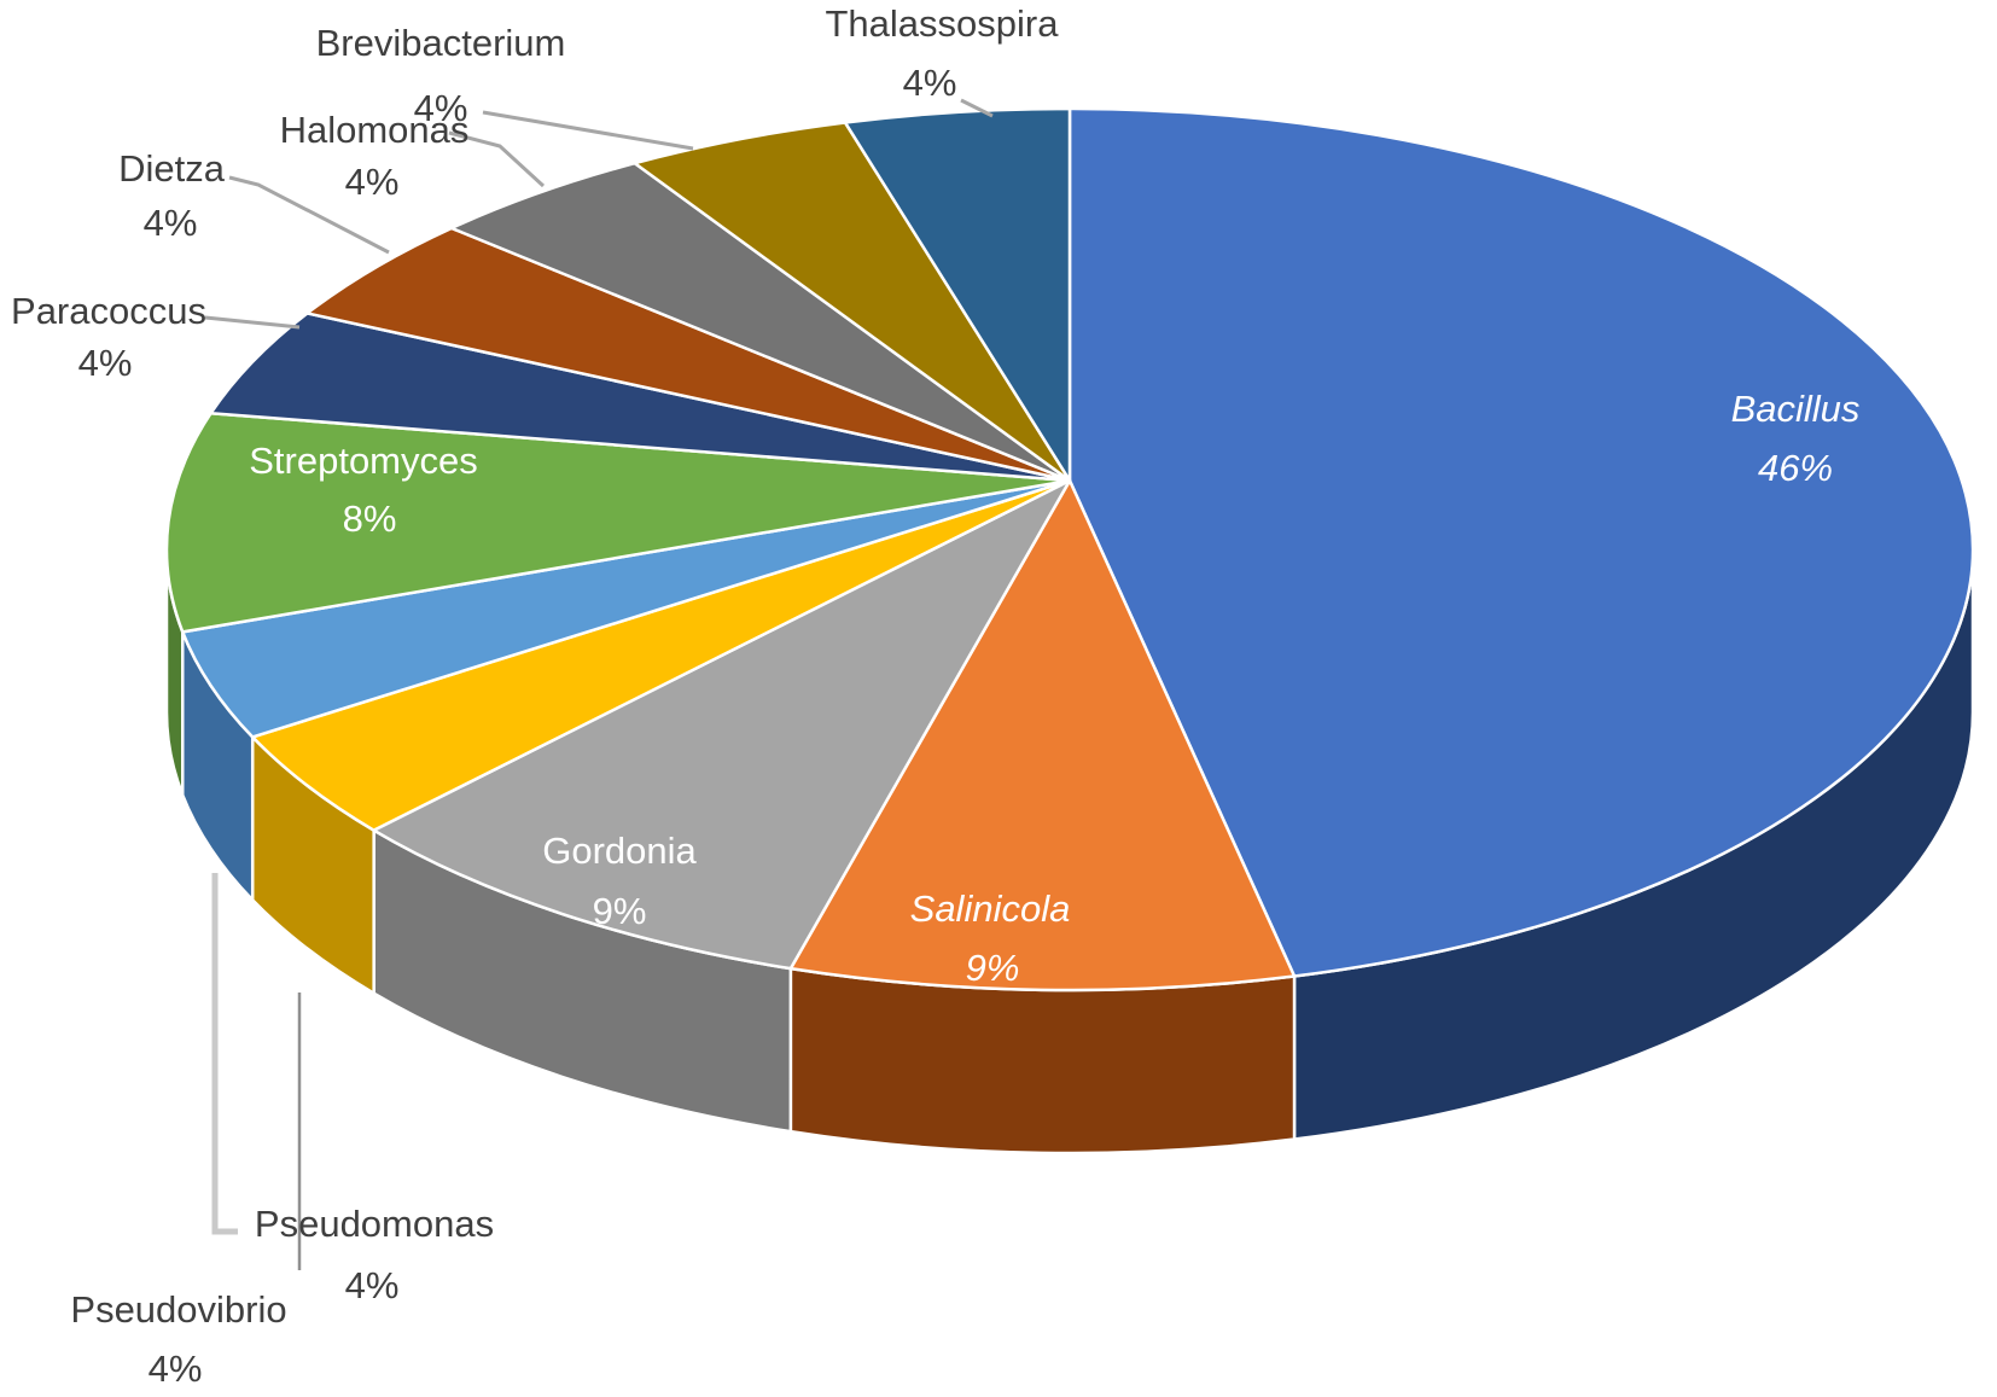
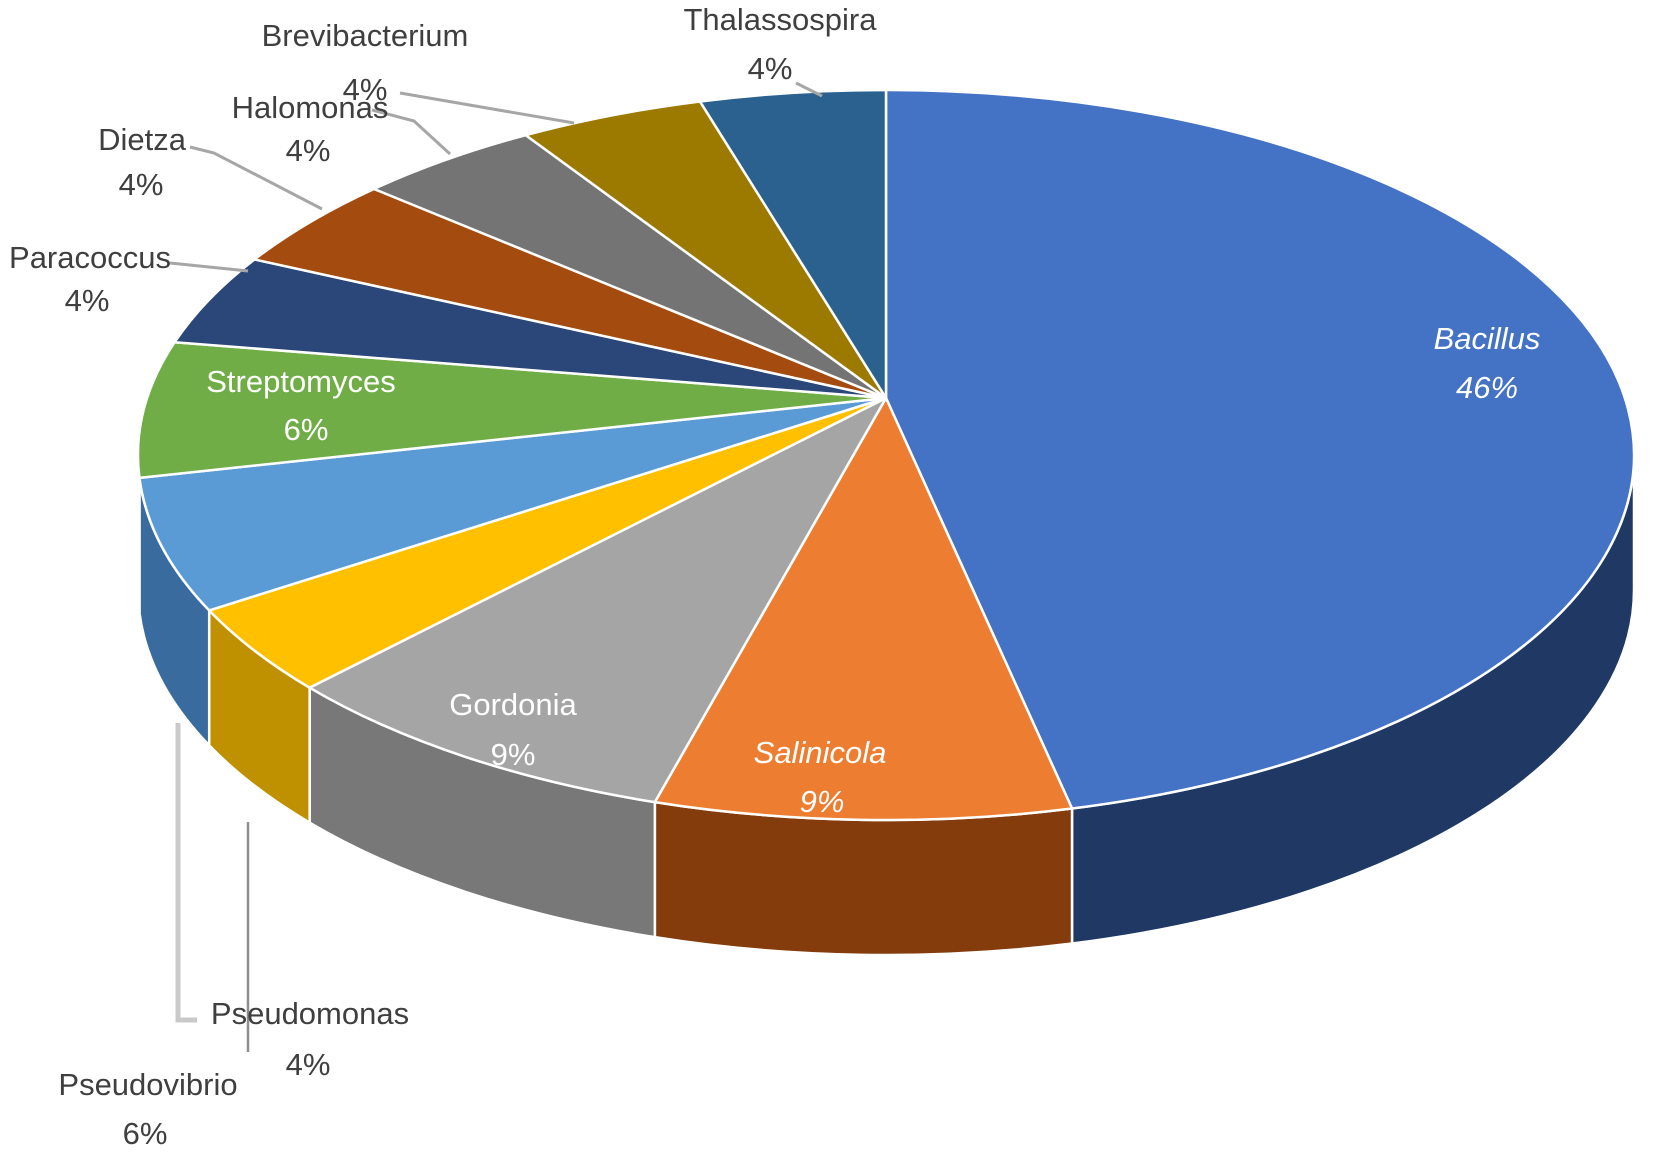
Pseudovibrio: 4% -> 6%
Streptomyces: 8% -> 6%
